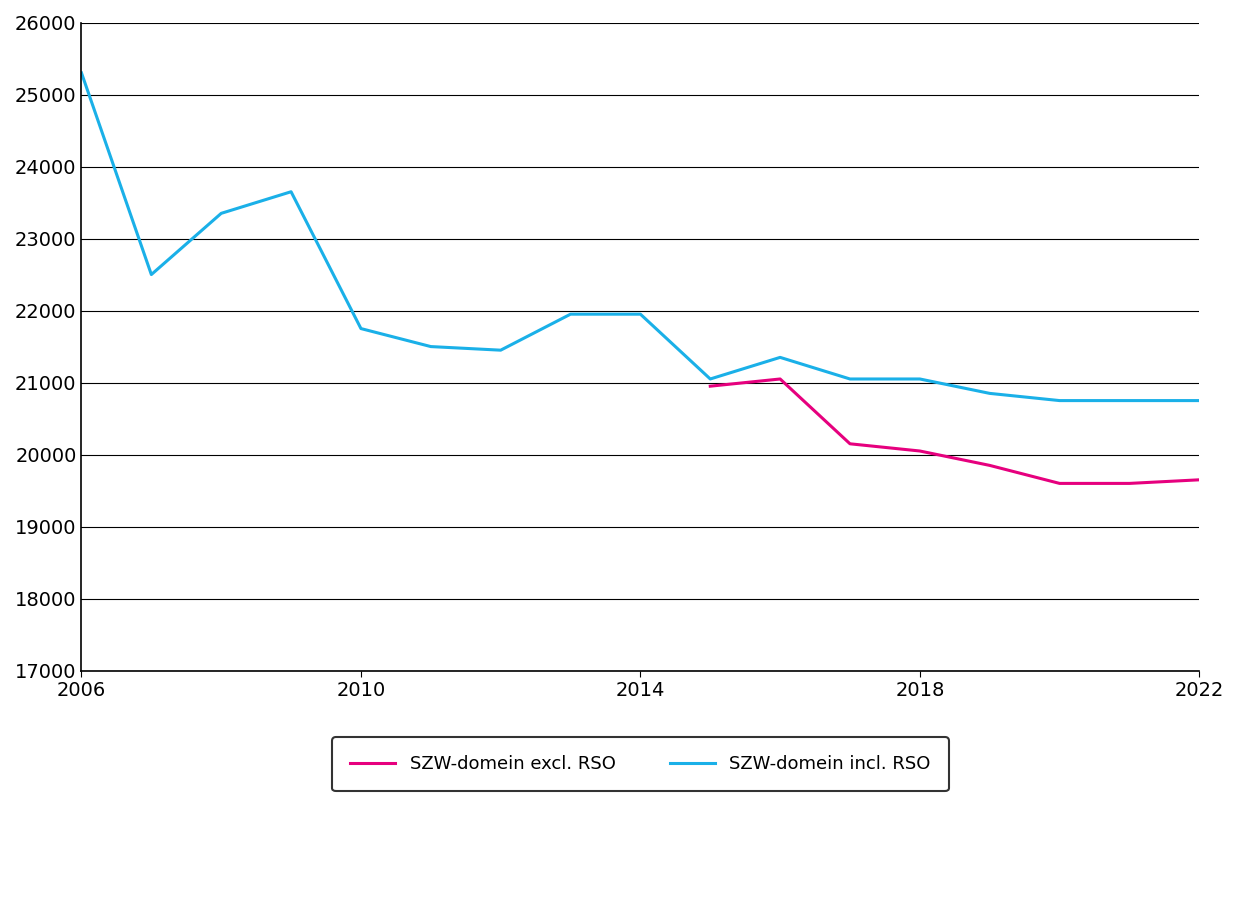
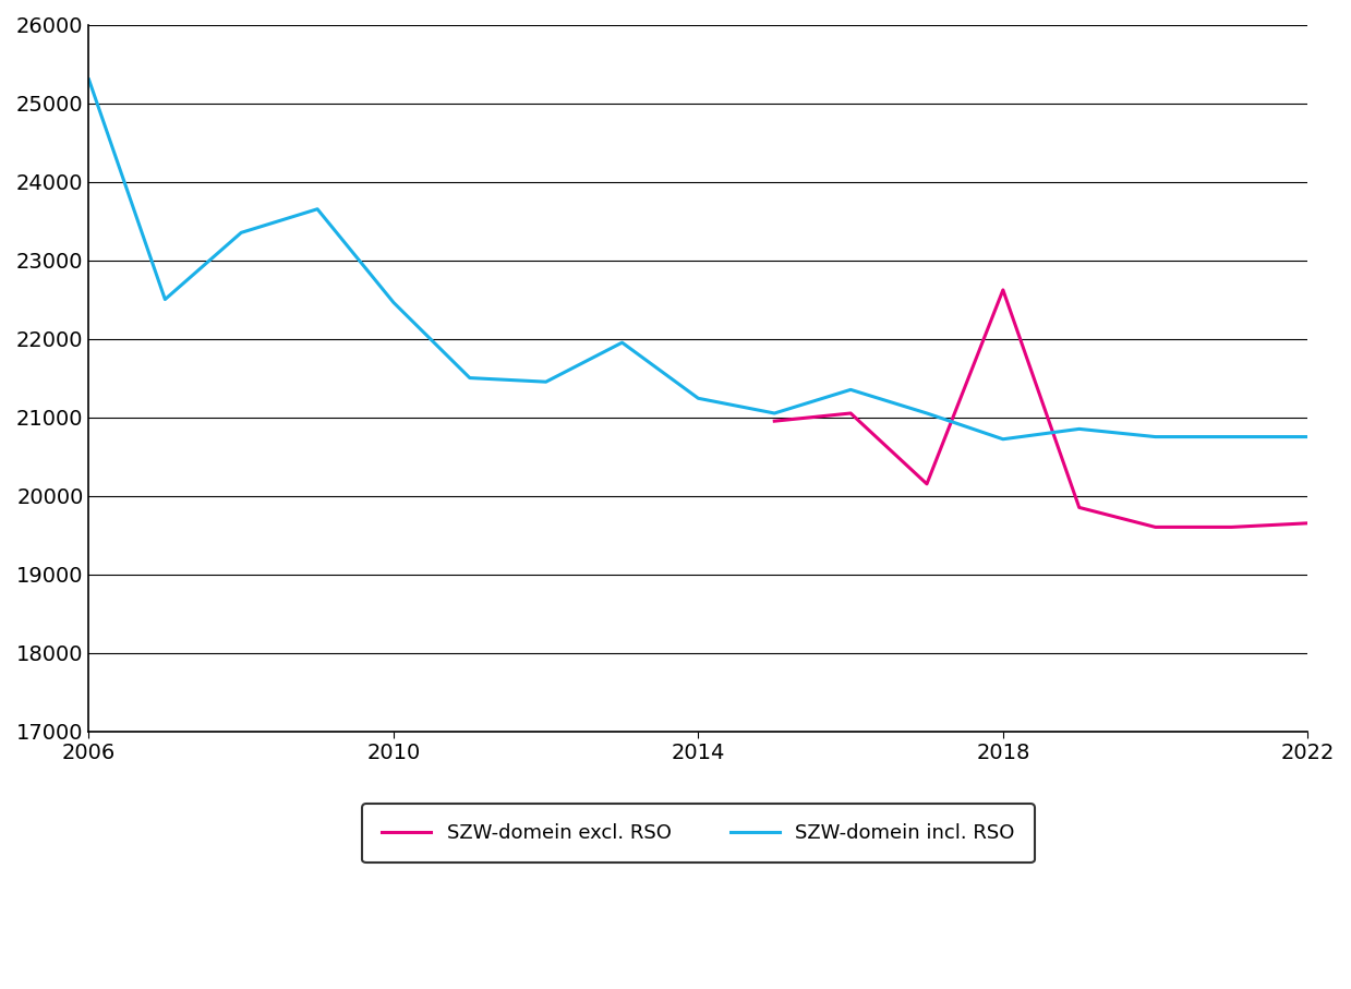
SZW-domein incl. RSO/2010: 21750 -> 22460
SZW-domein incl. RSO/2014: 21950 -> 21240
SZW-domein incl. RSO/2018: 21050 -> 20720
SZW-domein excl. RSO/2018: 20050 -> 22620
